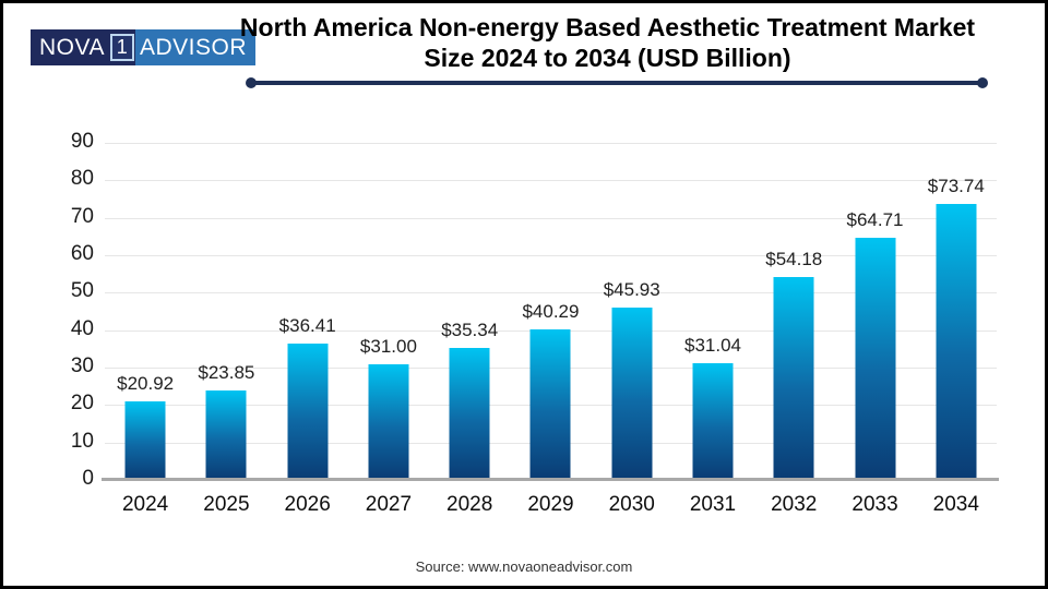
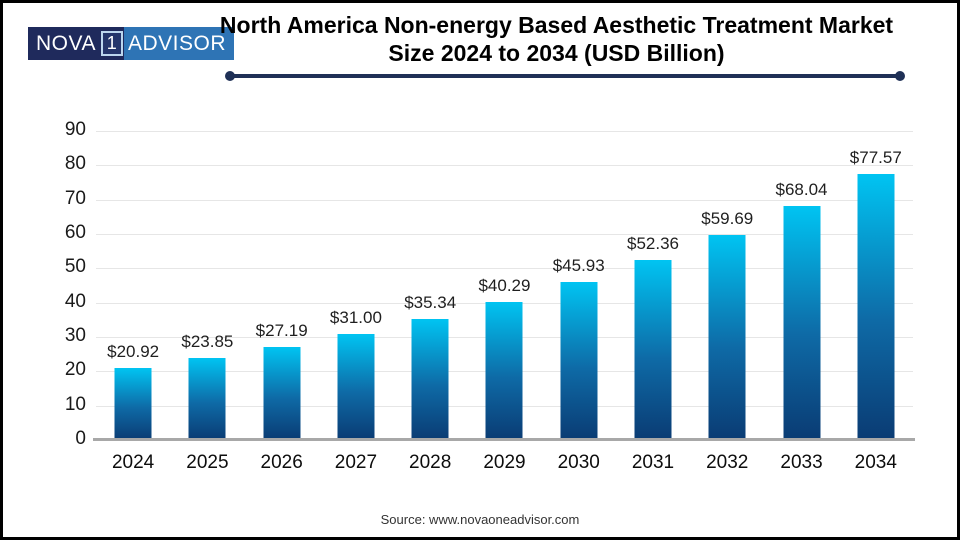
2026: $36.41 -> $27.19
2031: $31.04 -> $52.36
2032: $54.18 -> $59.69
2033: $64.71 -> $68.04
2034: $73.74 -> $77.57
